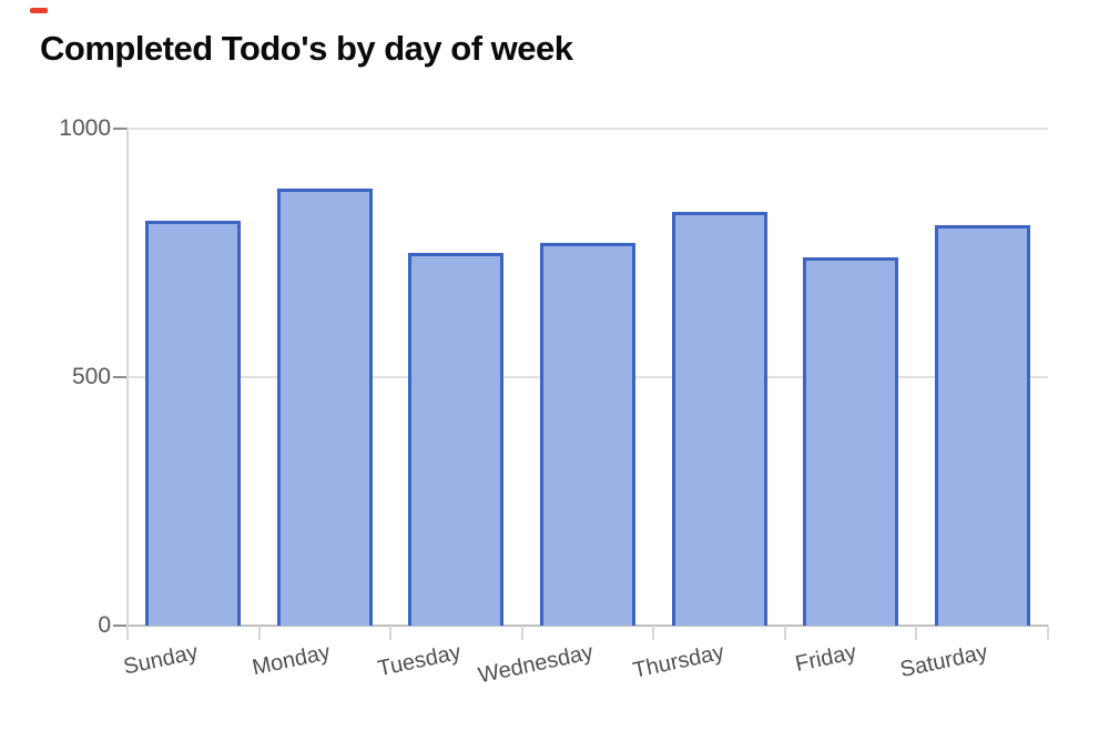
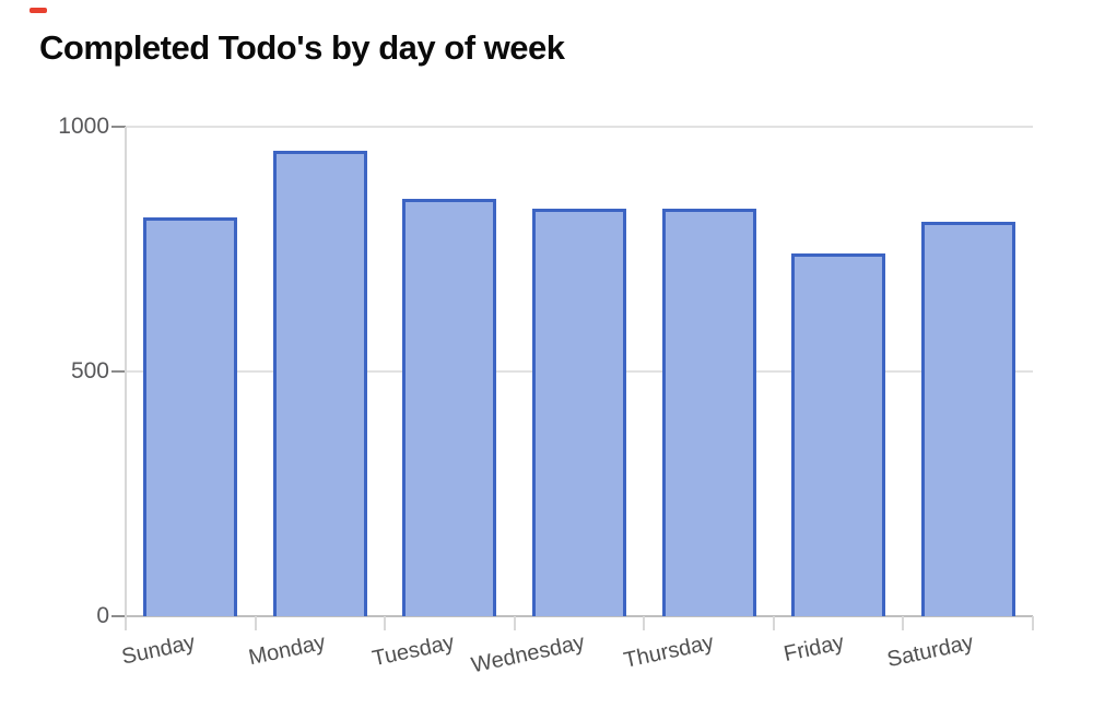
Monday: 880 -> 950
Tuesday: 750 -> 850
Wednesday: 770 -> 830
